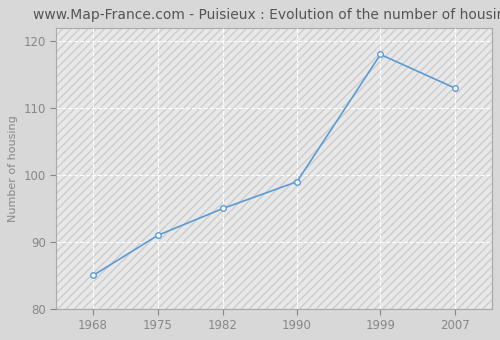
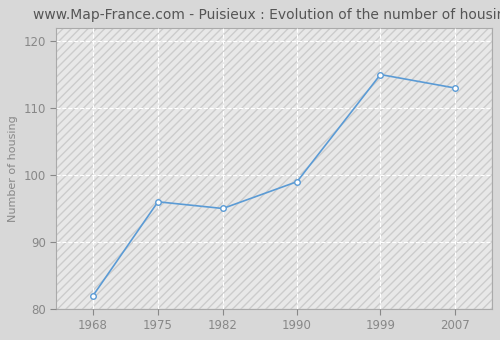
1968: 85 -> 82
1975: 91 -> 96
1999: 118 -> 115
